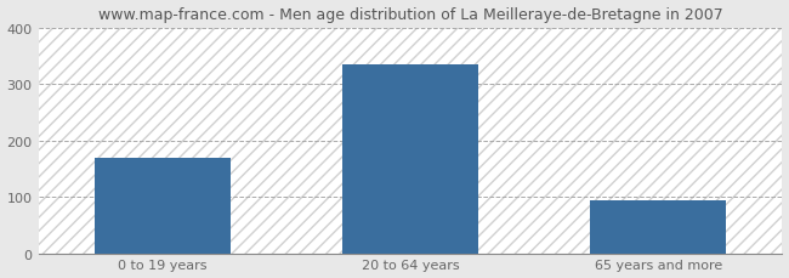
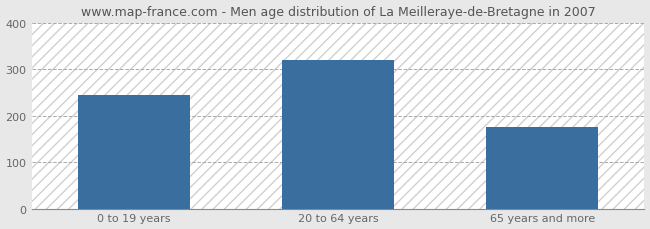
0 to 19 years: 170 -> 245
20 to 64 years: 336 -> 320
65 years and more: 93 -> 175
